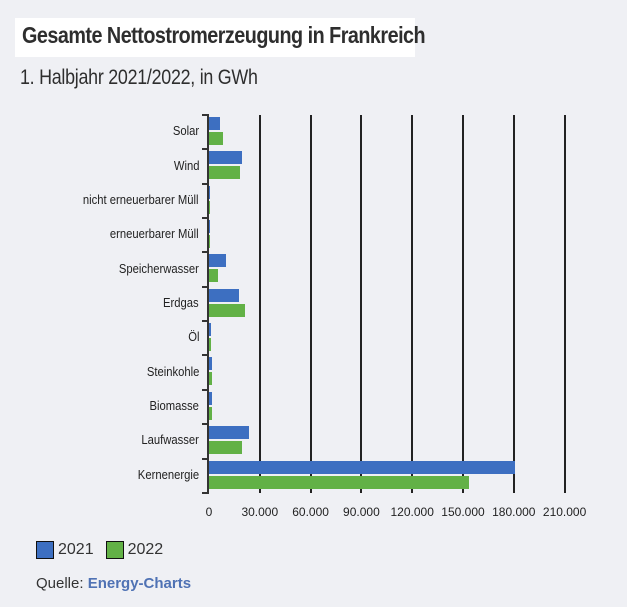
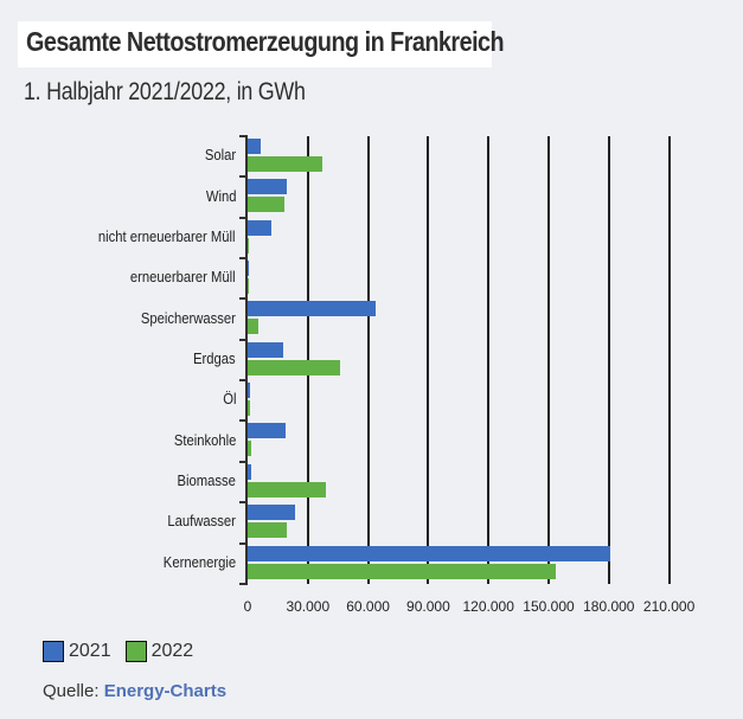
2022/Solar: 8000 -> 37000
2021/nicht erneuerbarer Müll: 1000 -> 12000
2021/Speicherwasser: 10000 -> 64000
2022/Erdgas: 21000 -> 46000
2021/Steinkohle: 2000 -> 19000
2022/Biomasse: 2000 -> 39000
